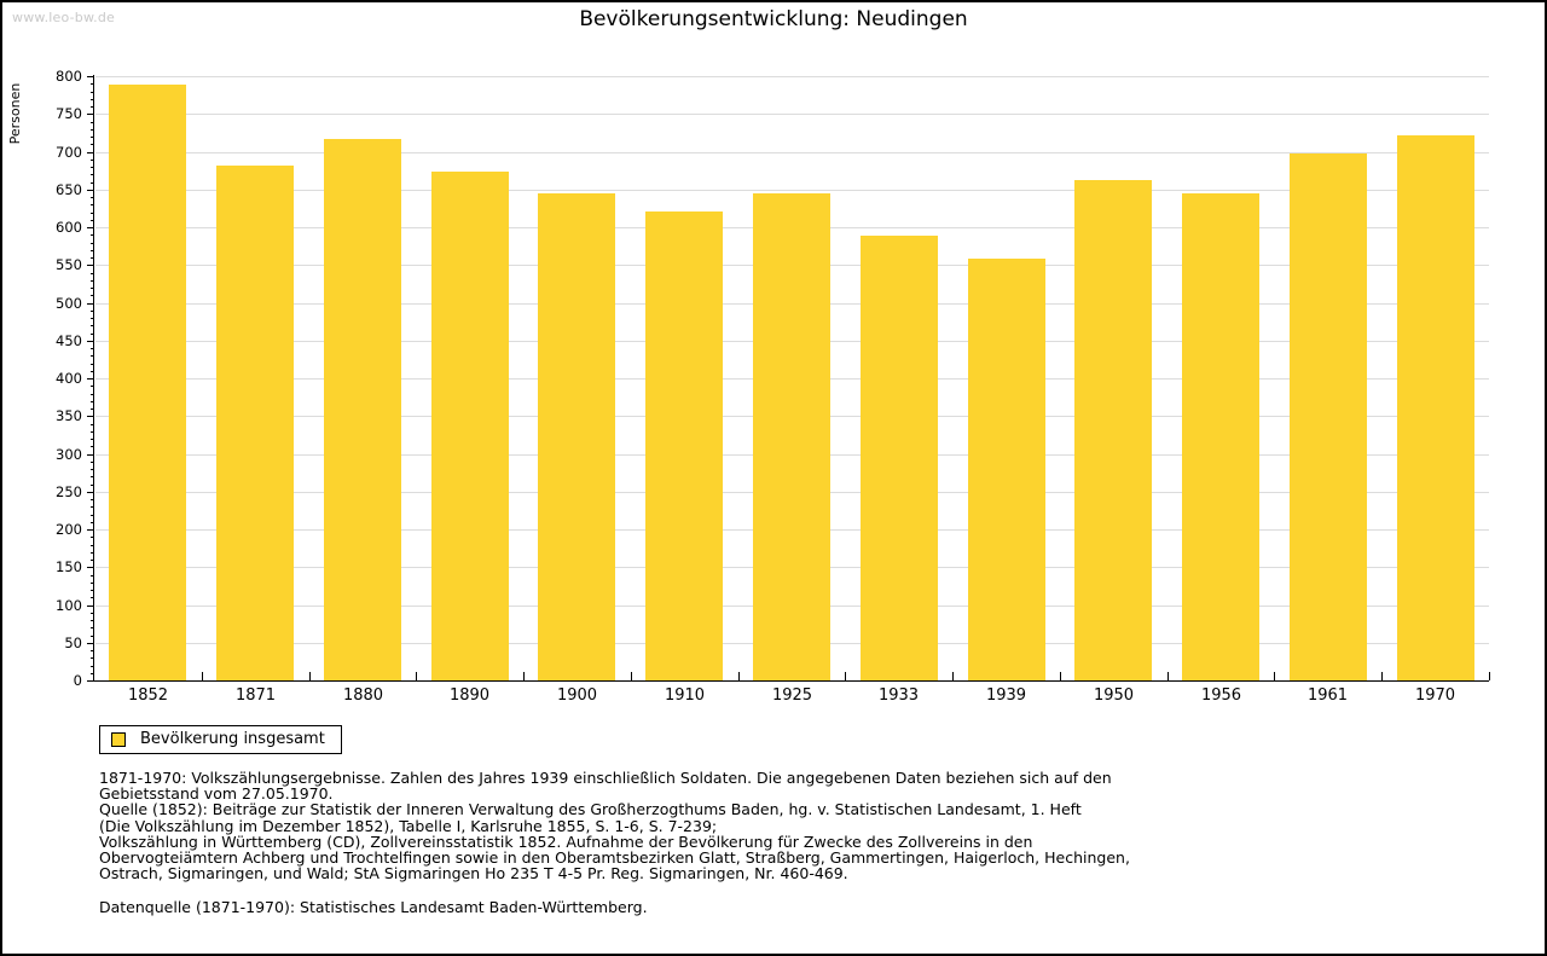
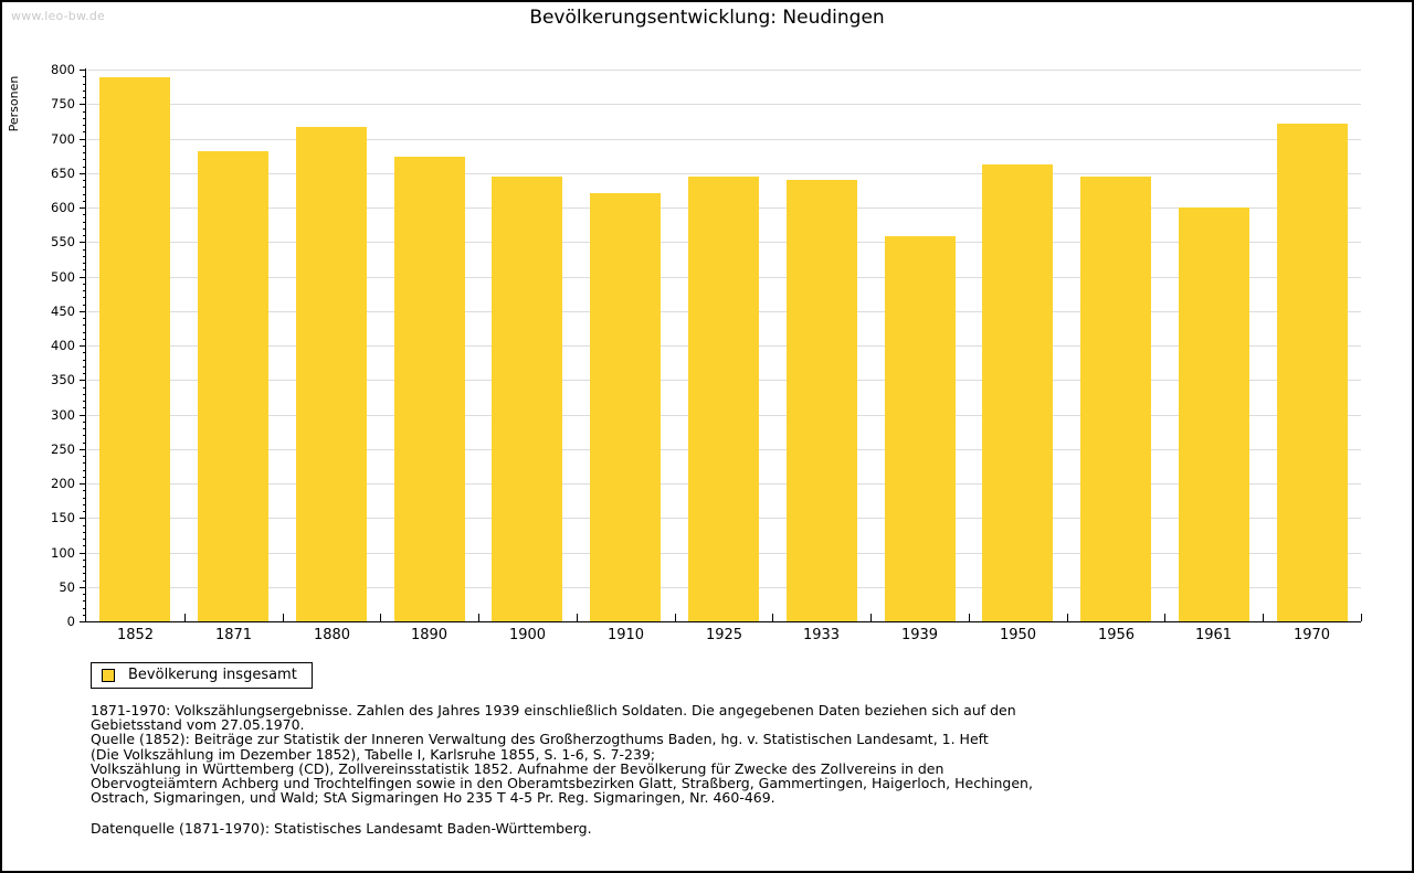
1933: 590 -> 640
1961: 700 -> 600
